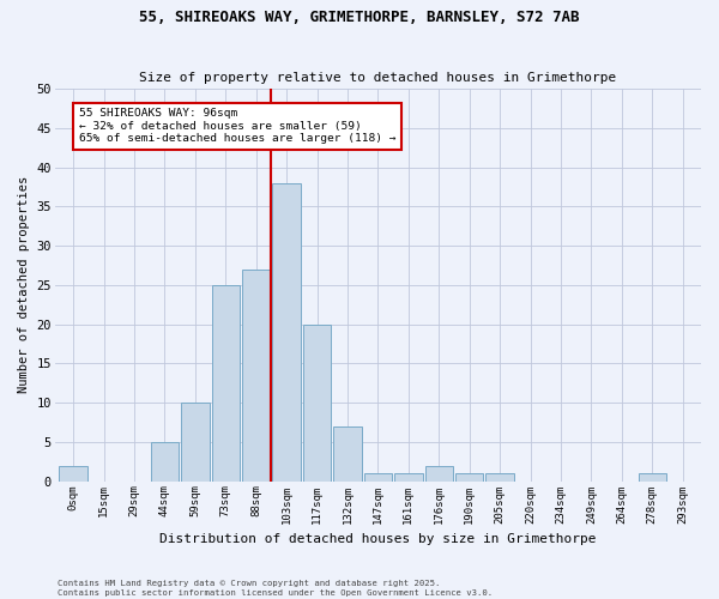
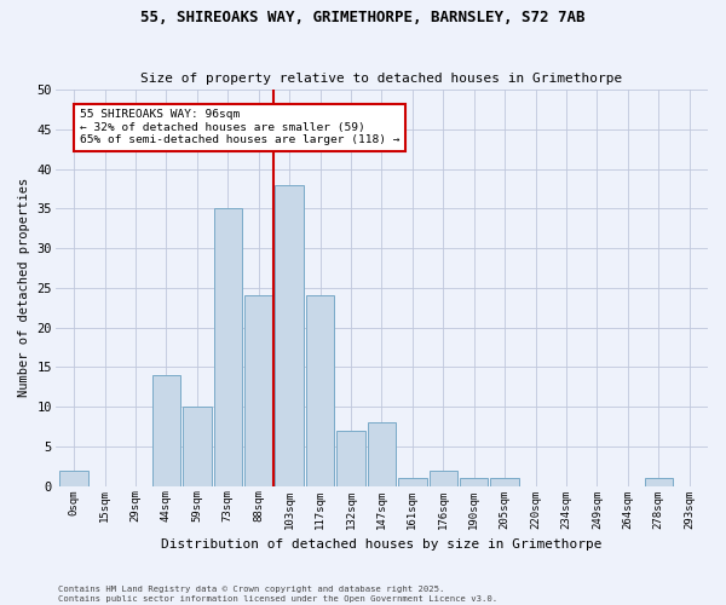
44sqm: 5 -> 14
73sqm: 25 -> 35
88sqm: 27 -> 24
117sqm: 20 -> 24
147sqm: 1 -> 8
